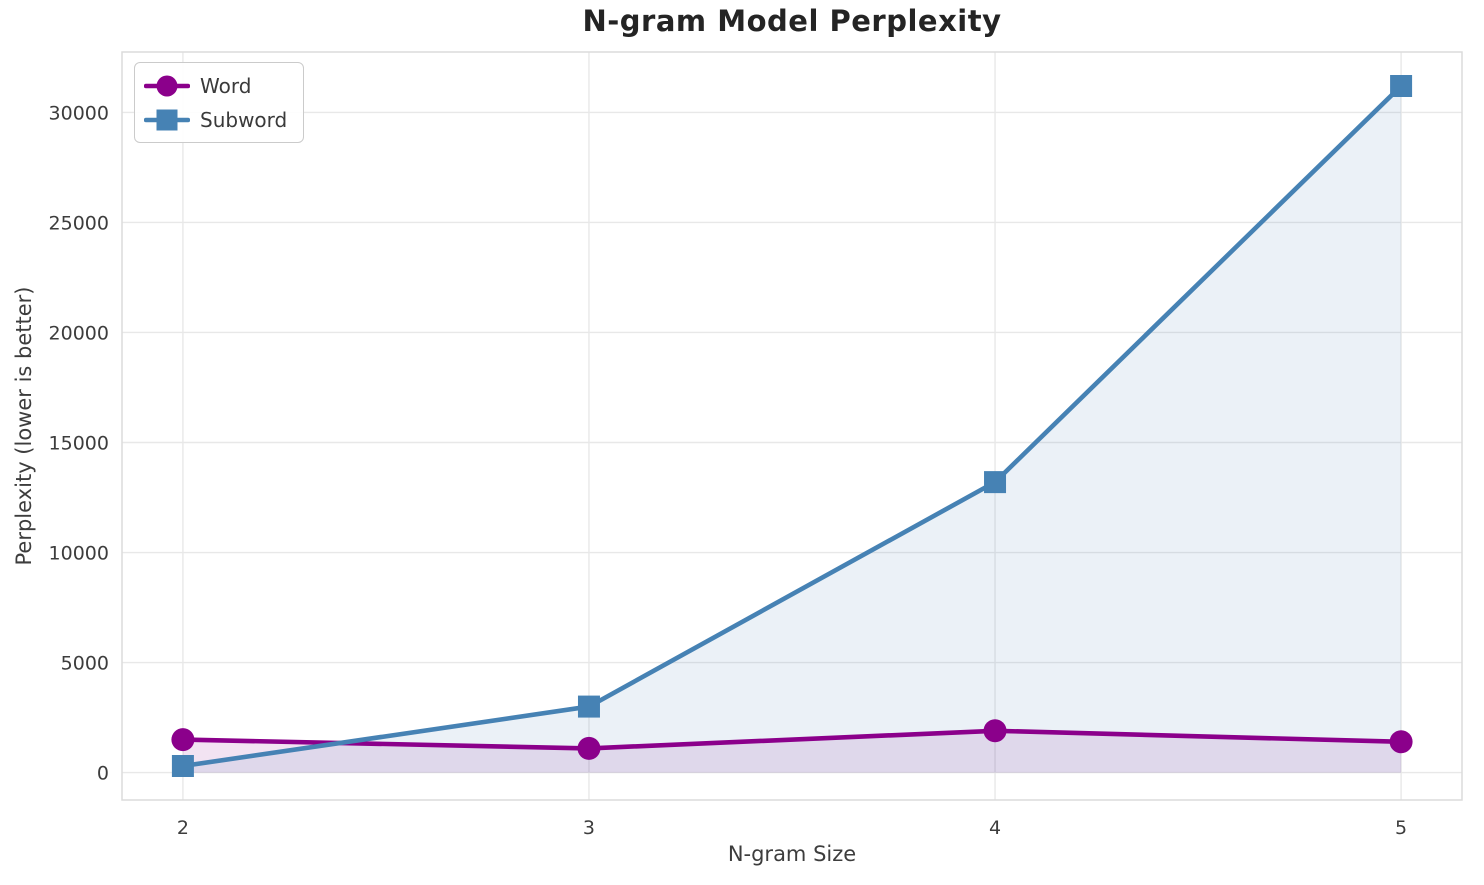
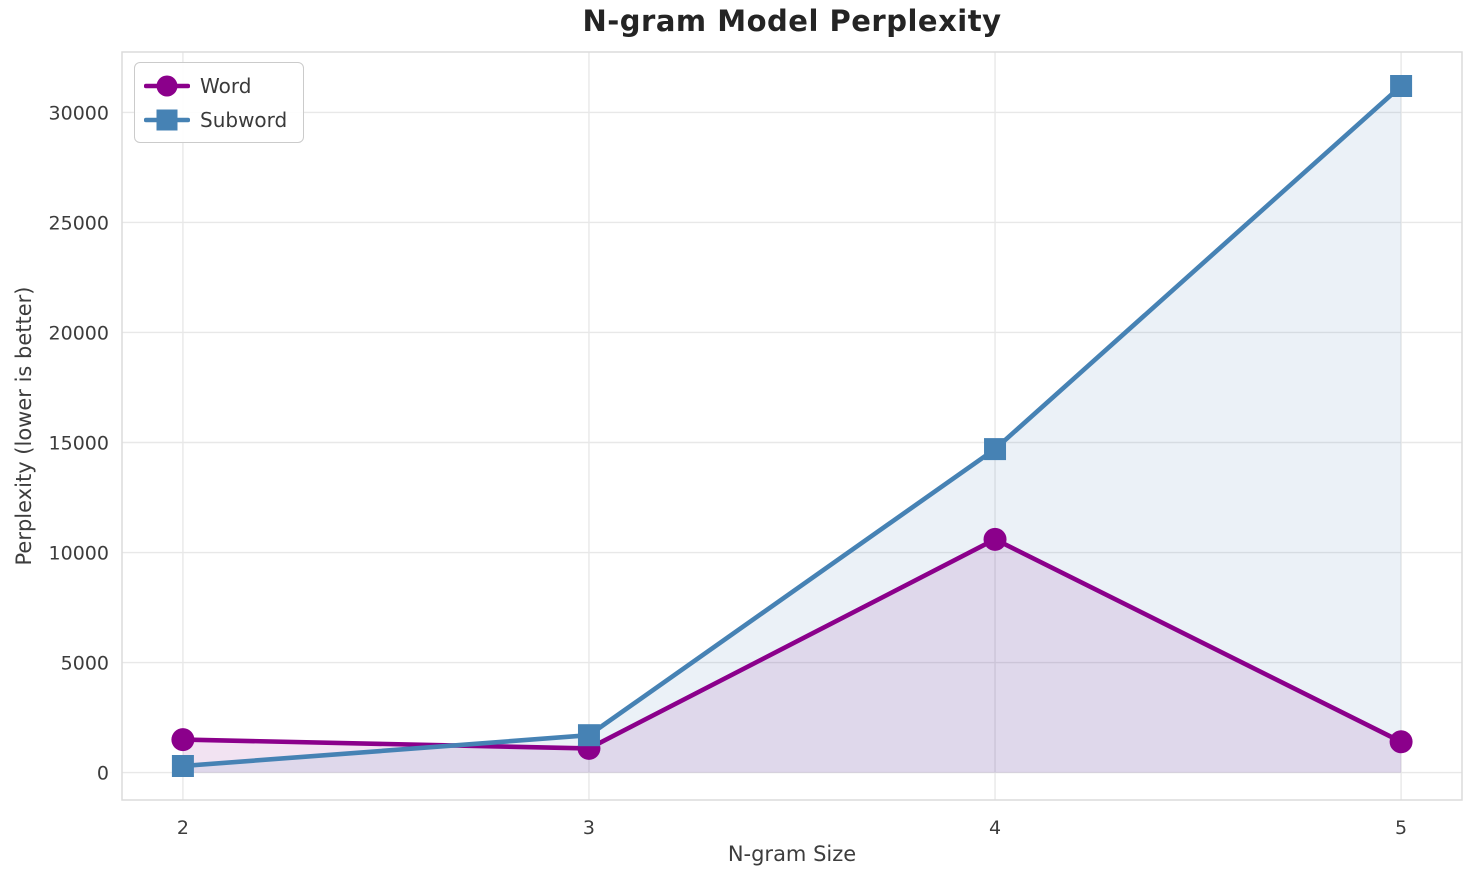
Subword/3: 3000 -> 1700
Word/4: 1900 -> 10600
Subword/4: 13200 -> 14700
